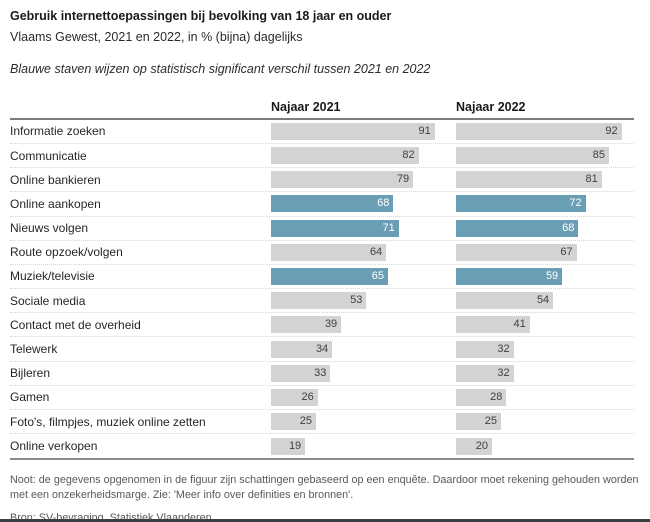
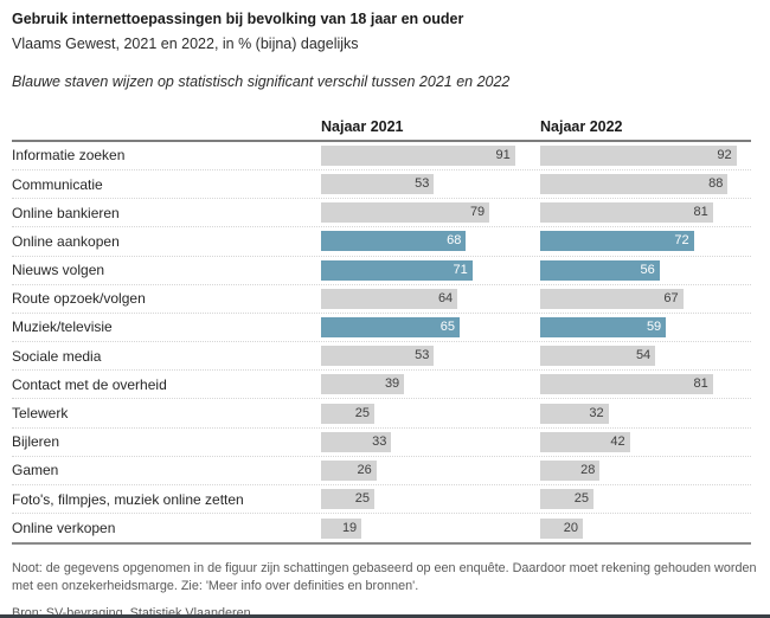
Najaar 2021/Communicatie: 82 -> 53
Najaar 2022/Communicatie: 85 -> 88
Najaar 2022/Nieuws volgen: 68 -> 56
Najaar 2022/Contact met de overheid: 41 -> 81
Najaar 2021/Telewerk: 34 -> 25
Najaar 2022/Bijleren: 32 -> 42
